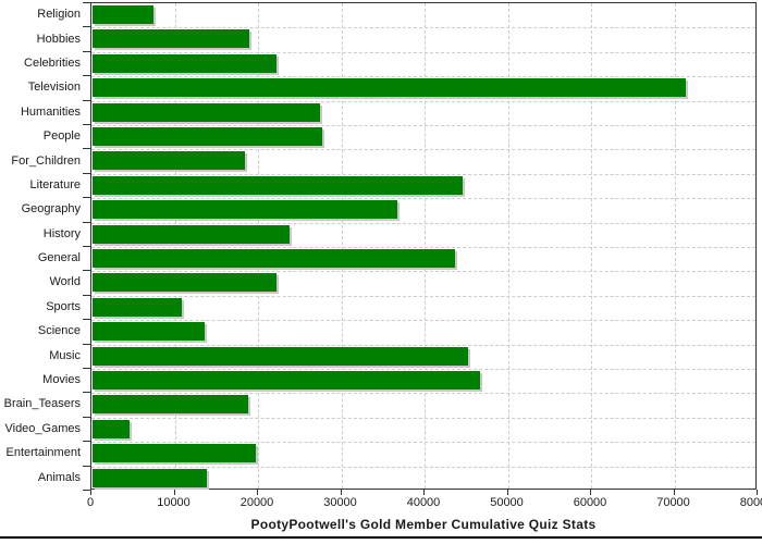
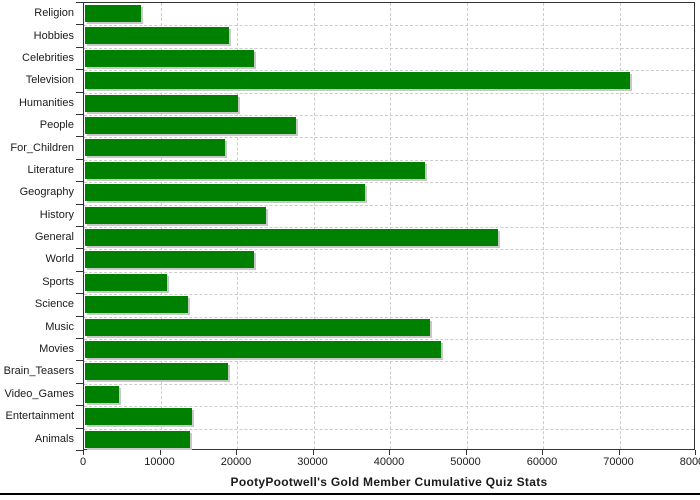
Humanities: 27000 -> 20000
General: 44000 -> 54000
Entertainment: 20000 -> 14000
